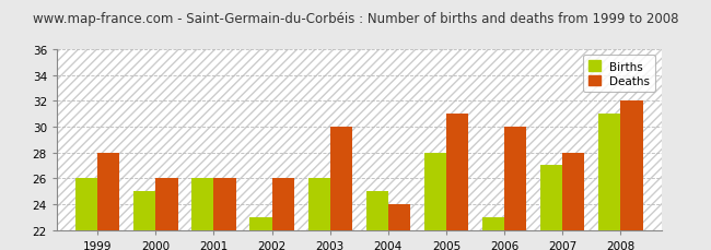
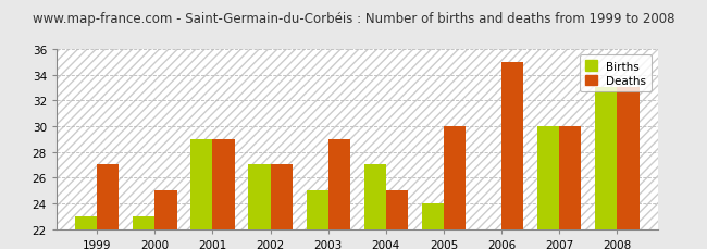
Births/1999: 26 -> 23
Deaths/1999: 28 -> 27
Births/2000: 25 -> 23
Deaths/2000: 26 -> 25
Births/2001: 26 -> 29
Deaths/2001: 26 -> 29
Births/2002: 23 -> 27
Deaths/2002: 26 -> 27
Births/2003: 26 -> 25
Deaths/2003: 30 -> 29
Births/2004: 25 -> 27
Deaths/2004: 24 -> 25
Births/2005: 28 -> 24
Deaths/2005: 31 -> 30
Births/2006: 23 -> 22
Deaths/2006: 30 -> 35
Births/2007: 27 -> 30
Deaths/2007: 28 -> 30
Births/2008: 31 -> 33
Deaths/2008: 32 -> 33
